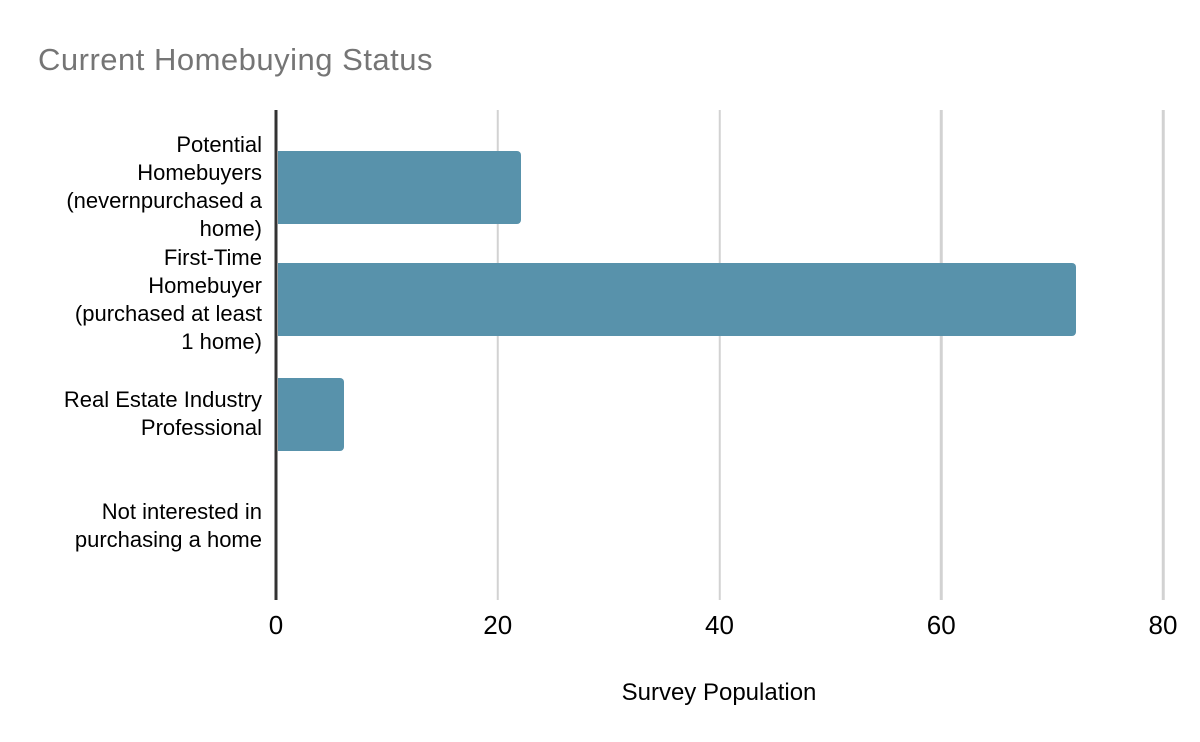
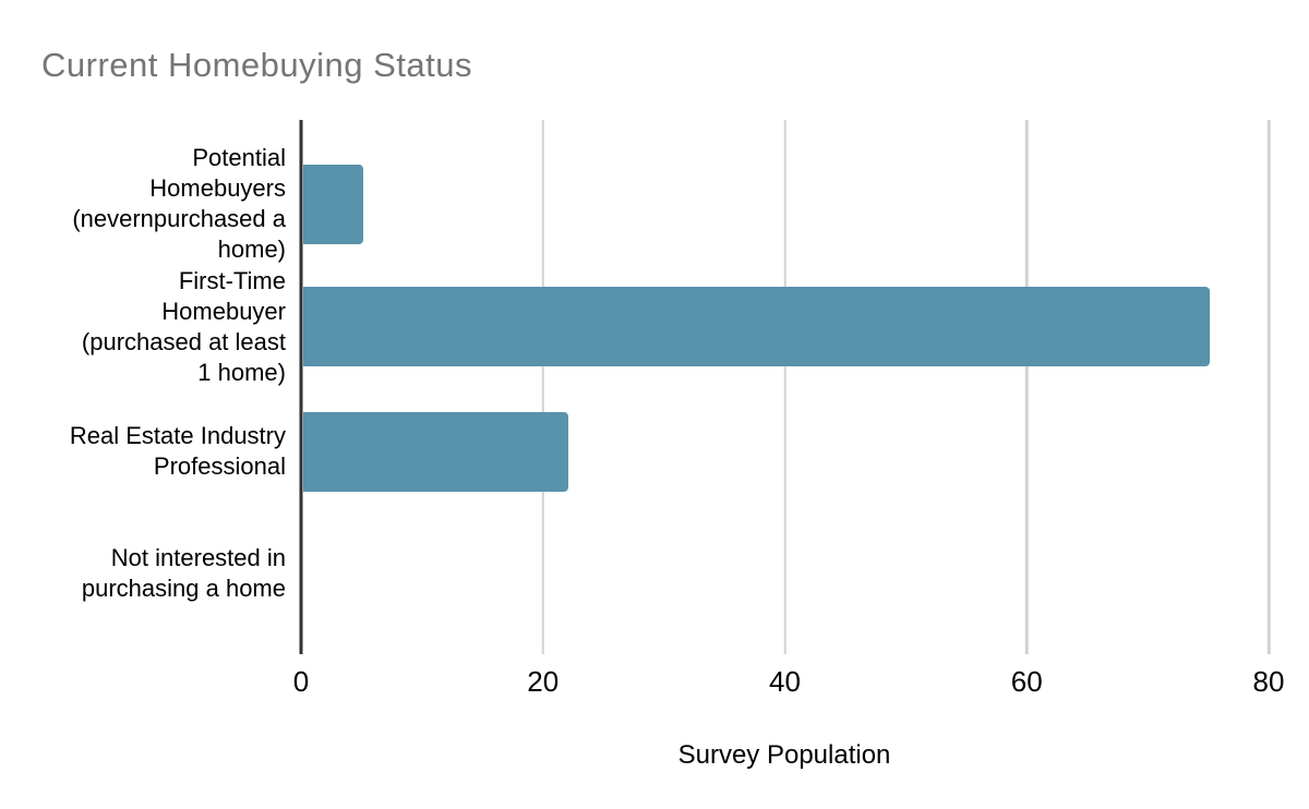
Potential Homebuyers (nevernpurchased a home): 22 -> 5
First-Time Homebuyer (purchased at least 1 home): 72 -> 75
Real Estate Industry Professional: 6 -> 22
